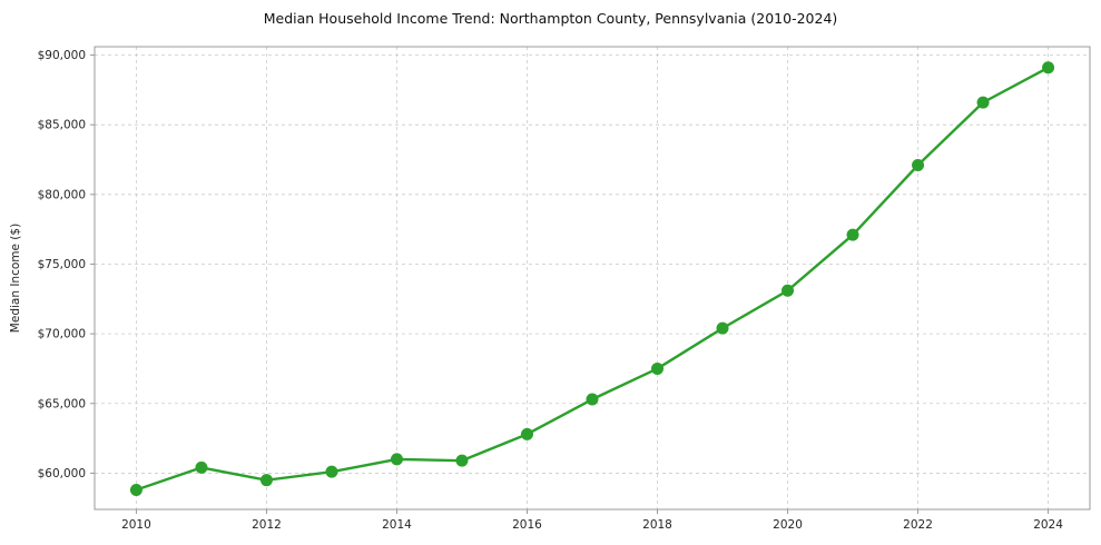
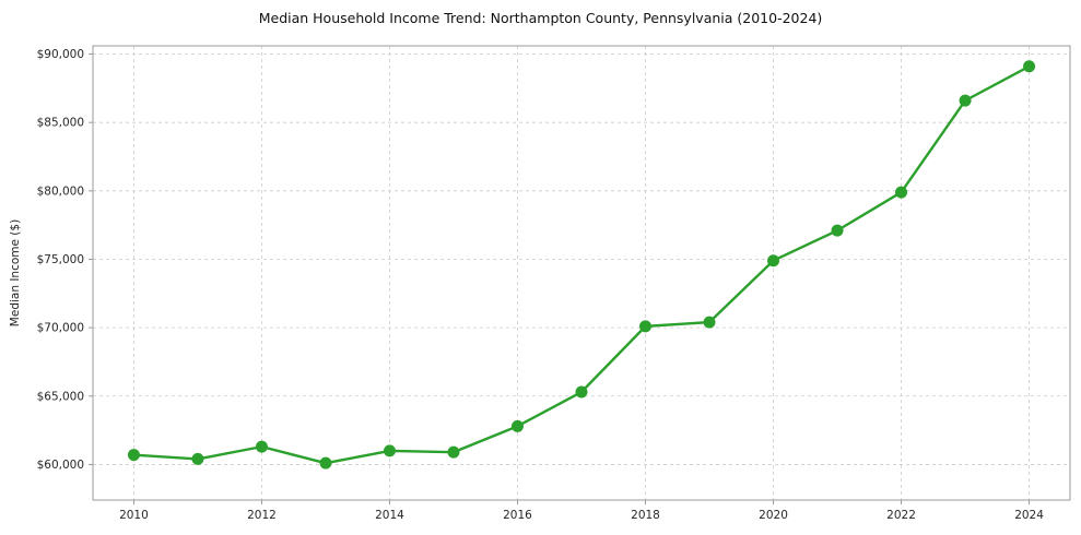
2010: $58800 -> $60700
2012: $59500 -> $61300
2018: $67500 -> $70100
2020: $73100 -> $74900
2022: $82100 -> $79900
